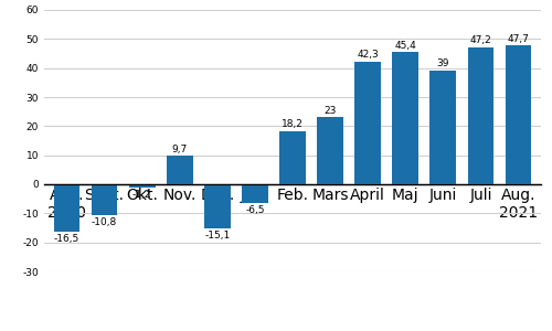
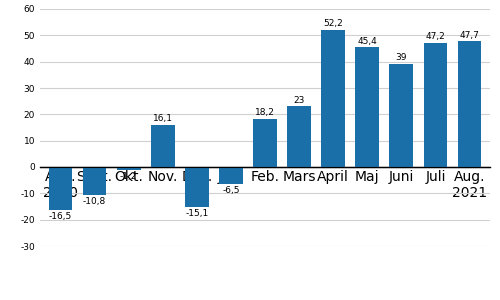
Nov.: 9,7 -> 16,1
April: 42,3 -> 52,2
